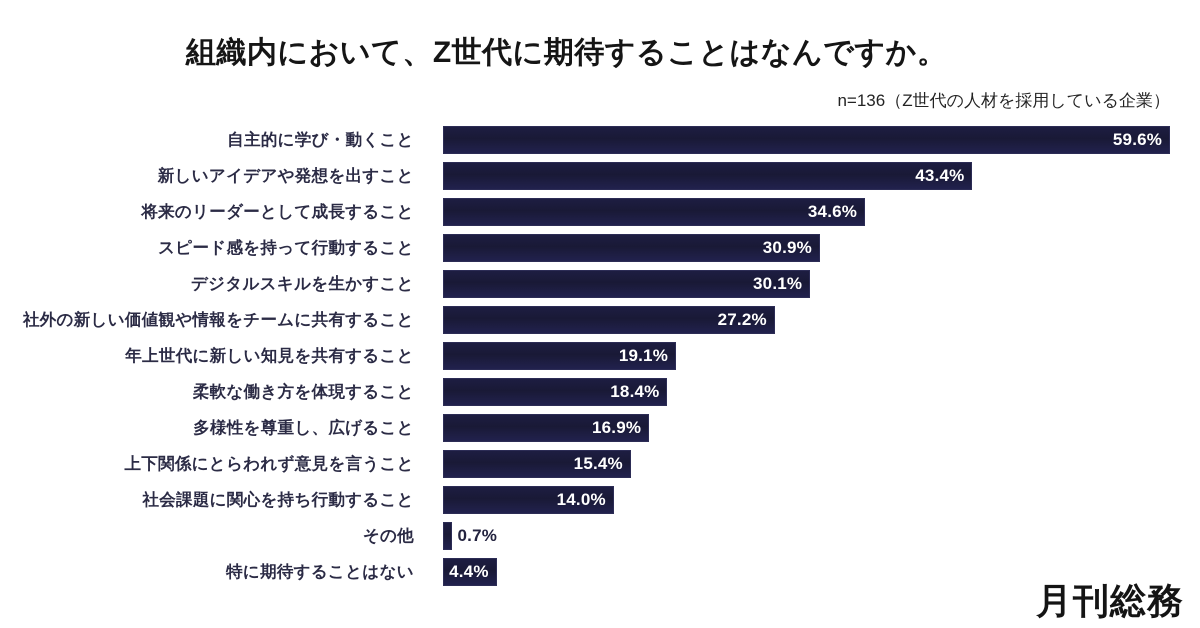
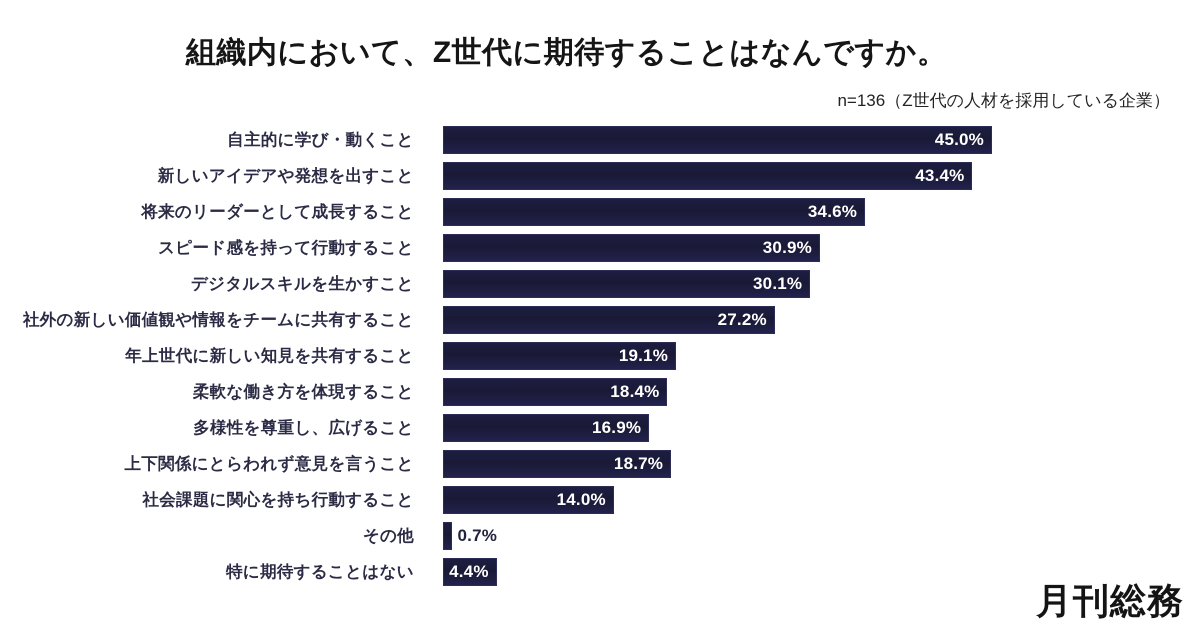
自主的に学び・動くこと: 59.6% -> 45.0%
上下関係にとらわれず意見を言うこと: 15.4% -> 18.7%
